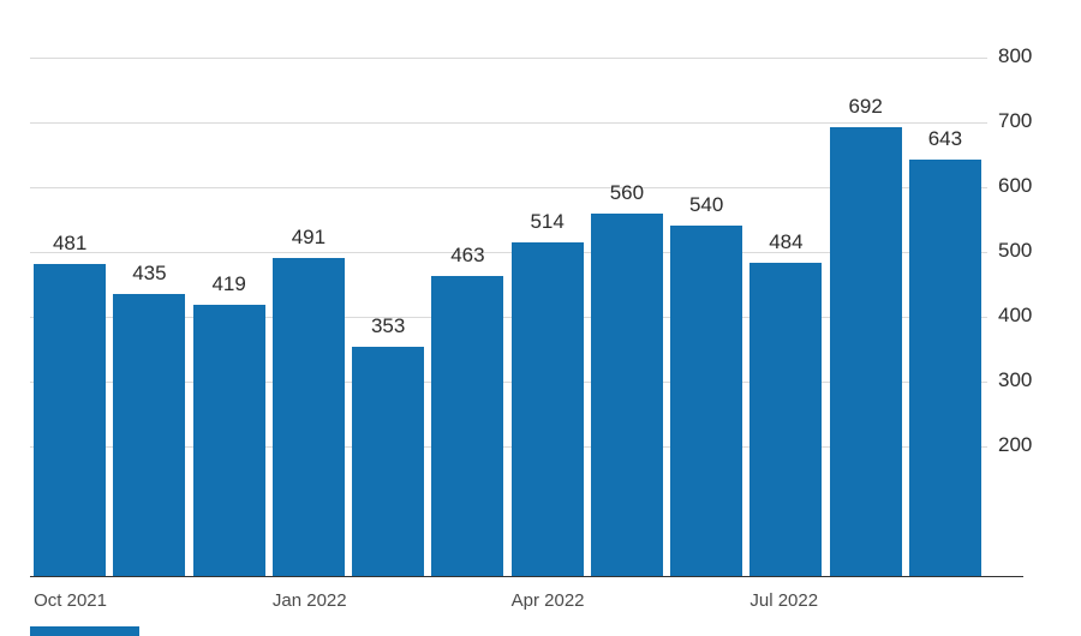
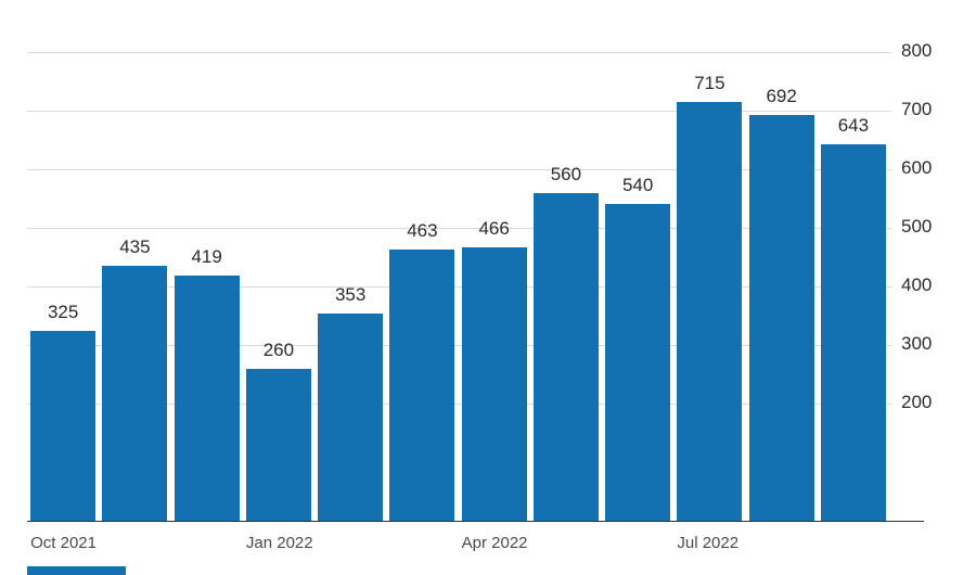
Oct 2021: 481 -> 325
Jan 2022: 491 -> 260
Apr 2022: 514 -> 466
Jul 2022: 484 -> 715
